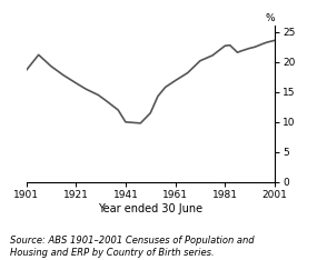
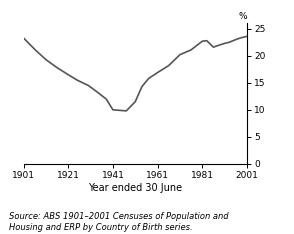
1901: 18.6 -> 23.3
